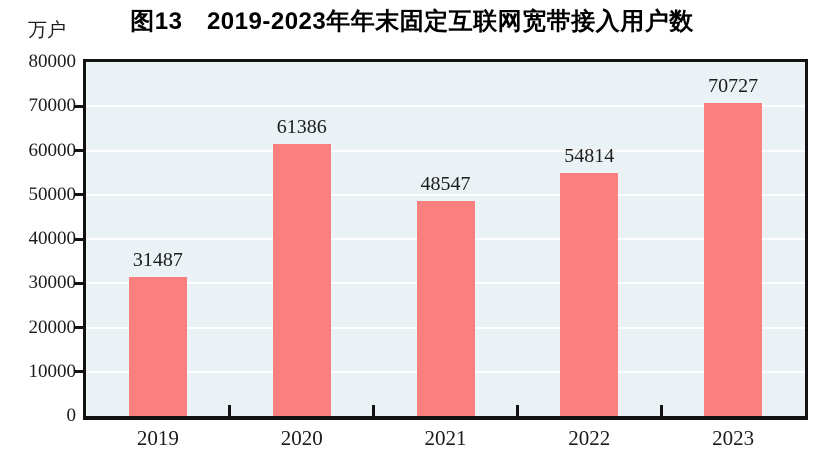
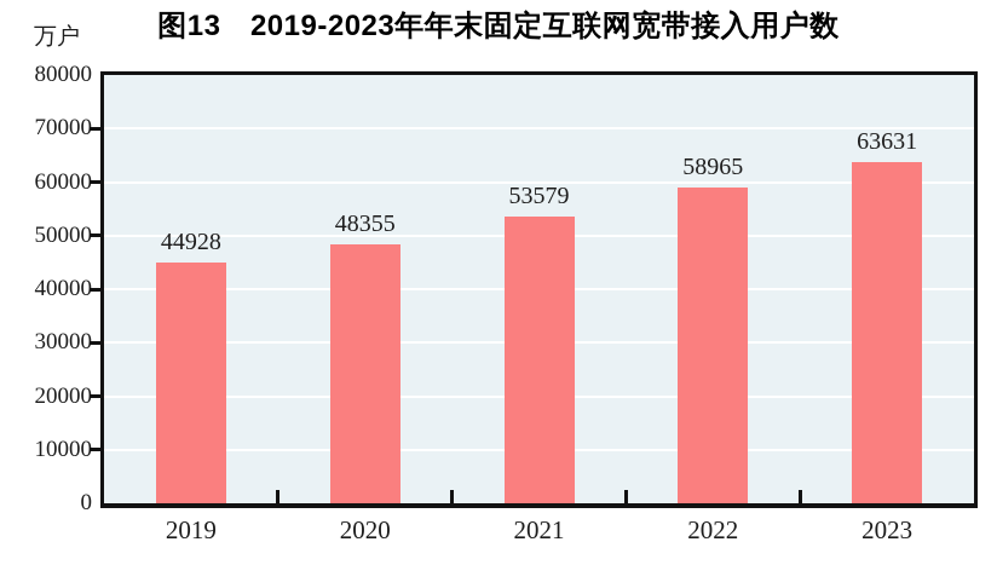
2019: 31487 -> 44928
2020: 61386 -> 48355
2021: 48547 -> 53579
2022: 54814 -> 58965
2023: 70727 -> 63631
